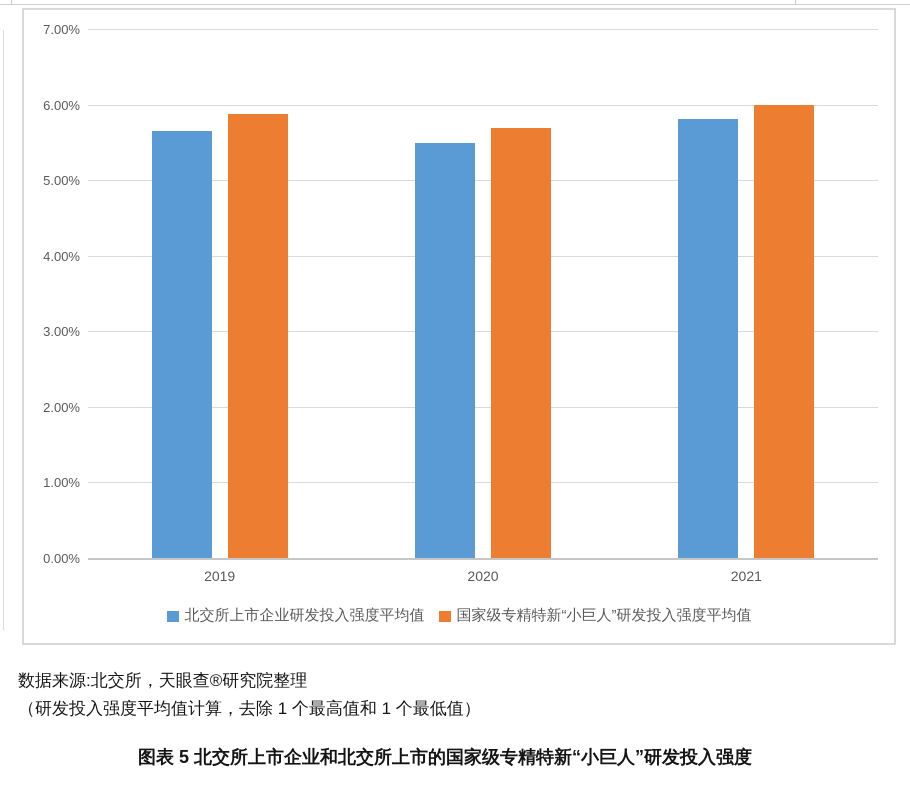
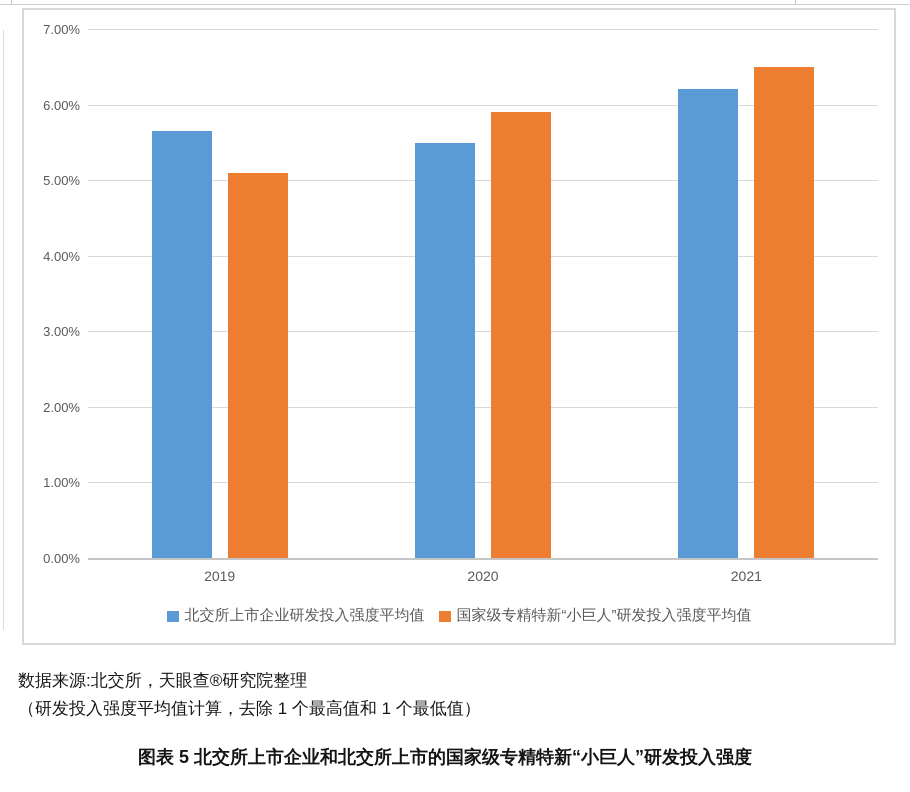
国家级专精特新“小巨人”研发投入强度平均值/2019: 5.9% -> 5.1%
国家级专精特新“小巨人”研发投入强度平均值/2020: 5.7% -> 5.9%
北交所上市企业研发投入强度平均值/2021: 5.8% -> 6.2%
国家级专精特新“小巨人”研发投入强度平均值/2021: 6.0% -> 6.5%
